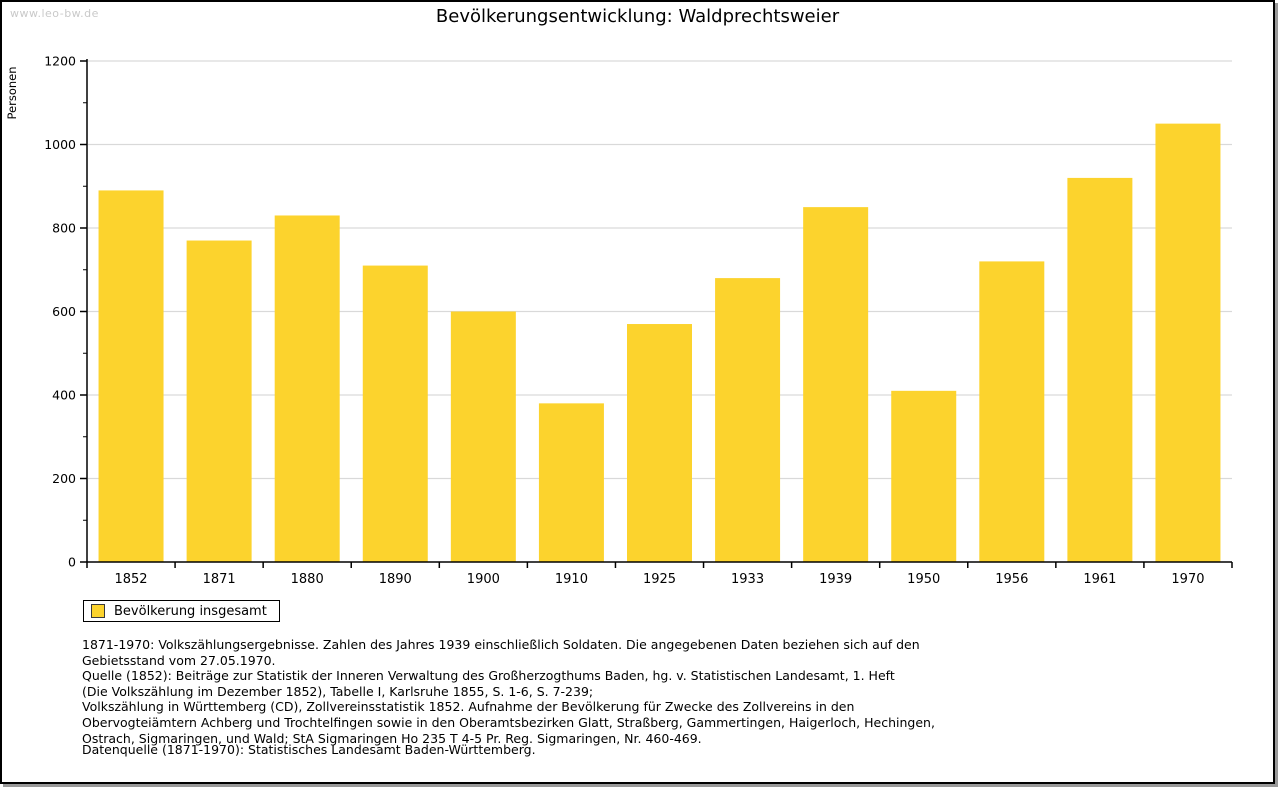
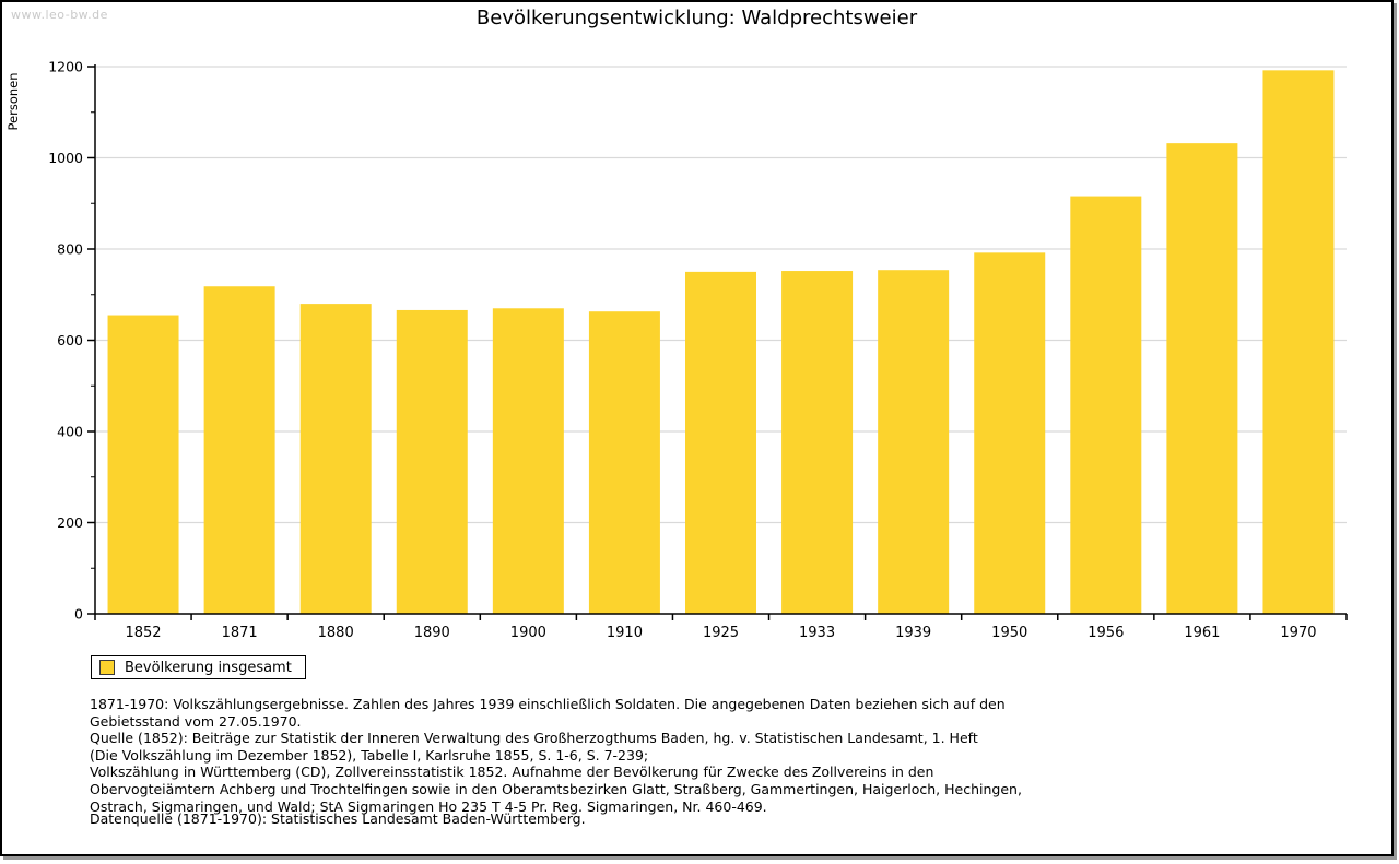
1852: 890 -> 660
1871: 770 -> 720
1880: 830 -> 680
1890: 710 -> 670
1900: 600 -> 670
1910: 380 -> 660
1925: 570 -> 750
1933: 680 -> 750
1939: 850 -> 750
1950: 410 -> 790
1956: 720 -> 920
1961: 920 -> 1030
1970: 1050 -> 1190
